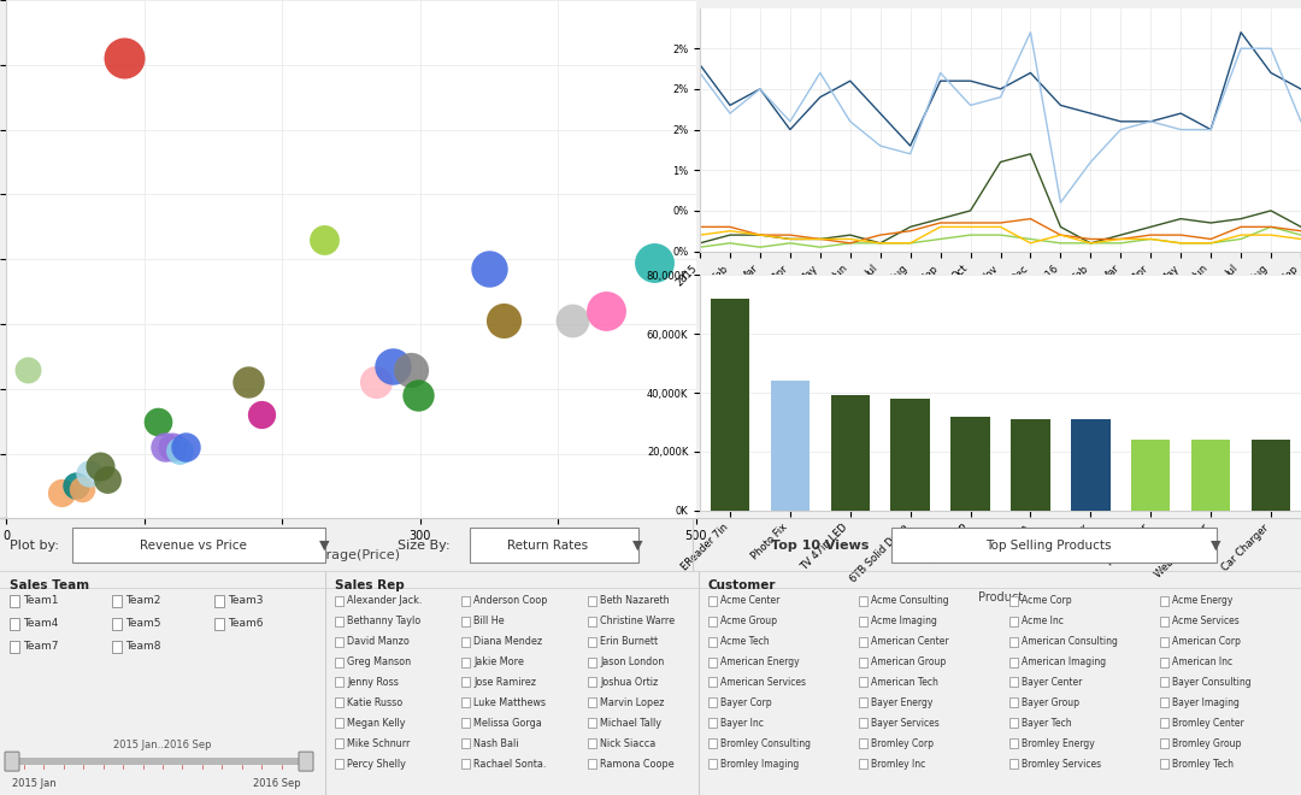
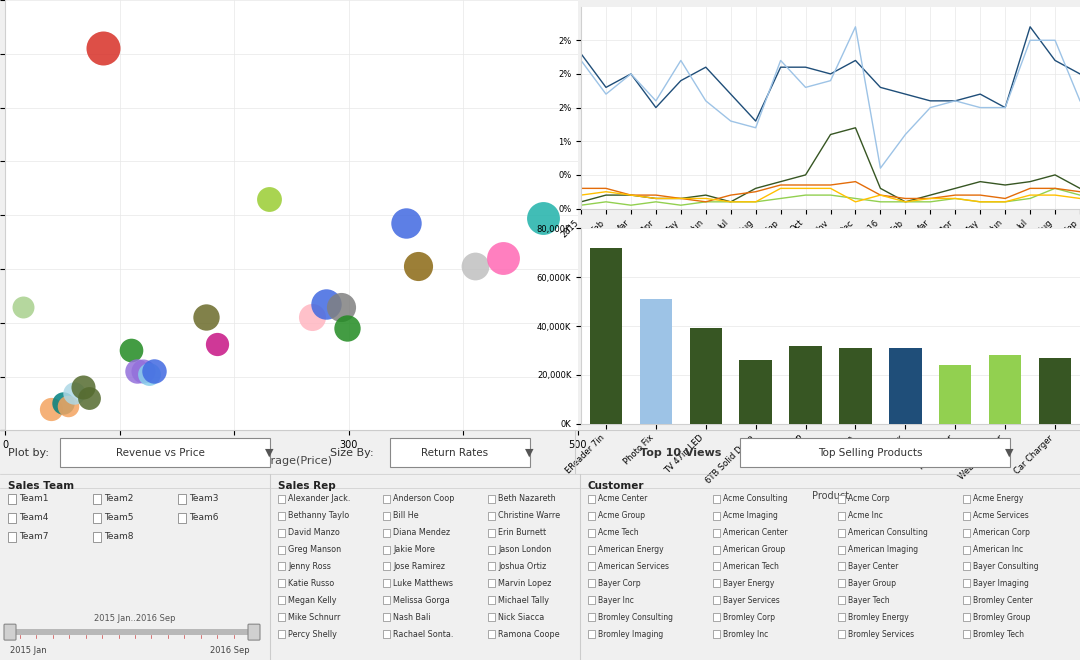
Photo Fix: 44,000K -> 51,000K
6TB Solid Drive: 38,000K -> 26,000K
Web Calendar: 24,000K -> 28,000K
Car Charger: 24,000K -> 27,000K
